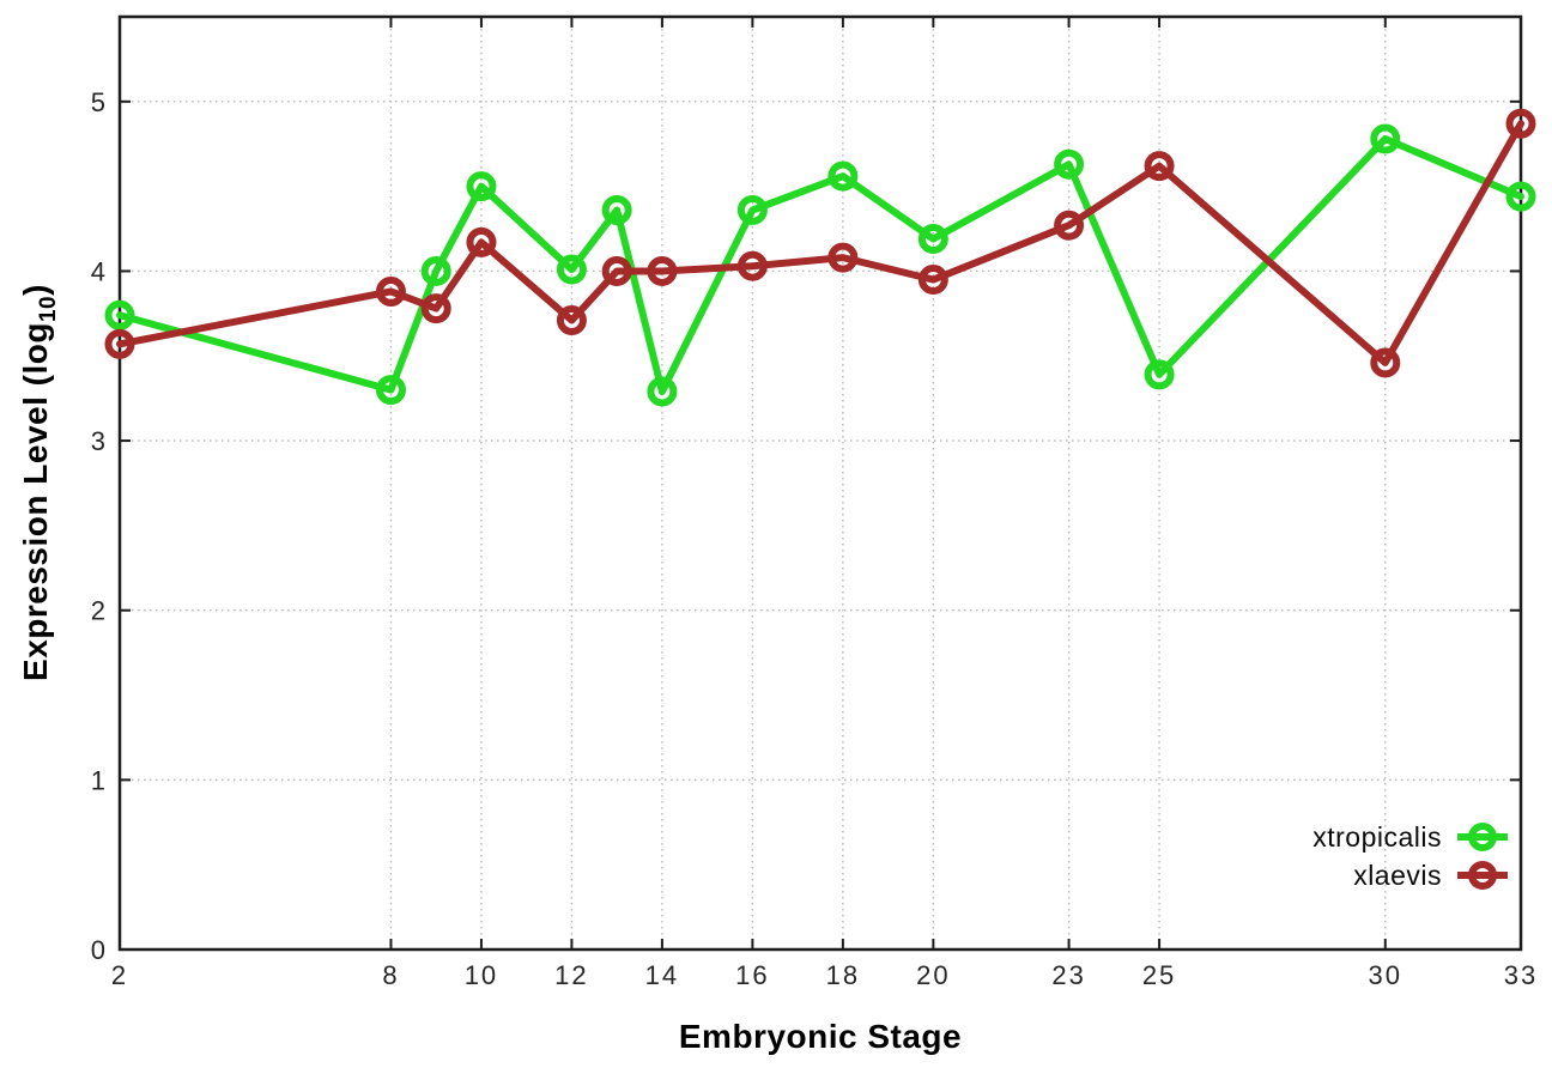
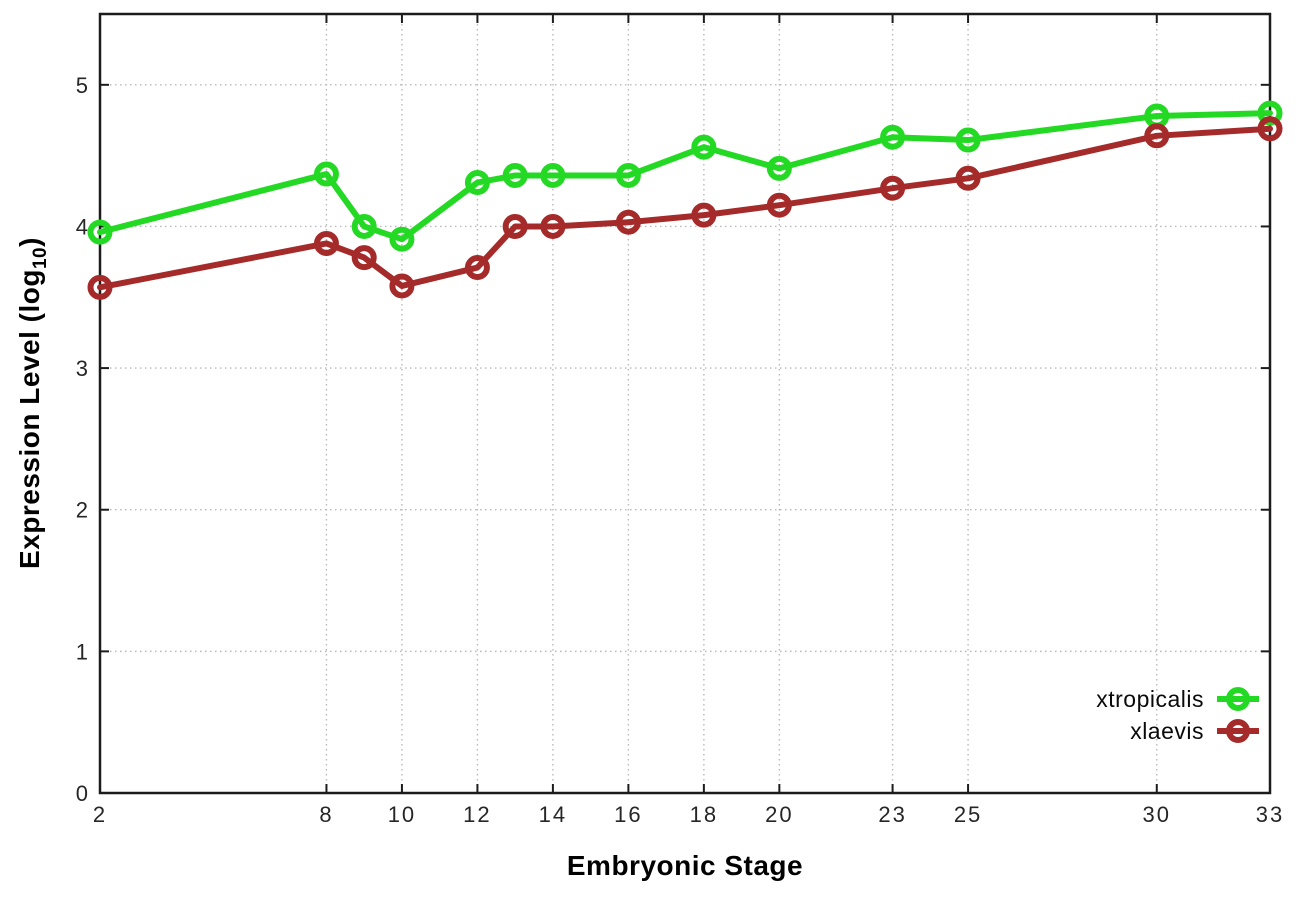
xtropicalis/2: 3.74 -> 3.96
xtropicalis/8: 3.30 -> 4.37
xtropicalis/10: 4.50 -> 3.91
xlaevis/10: 4.17 -> 3.58
xtropicalis/12: 4.01 -> 4.31
xtropicalis/14: 3.29 -> 4.36
xtropicalis/20: 4.19 -> 4.41
xlaevis/20: 3.95 -> 4.15
xtropicalis/25: 3.39 -> 4.61
xlaevis/25: 4.62 -> 4.34
xlaevis/30: 3.46 -> 4.64
xtropicalis/33: 4.44 -> 4.80
xlaevis/33: 4.87 -> 4.69
